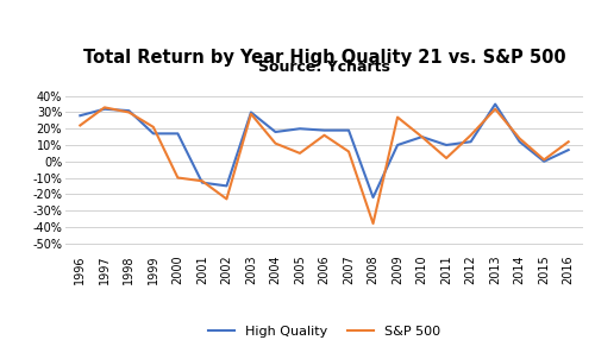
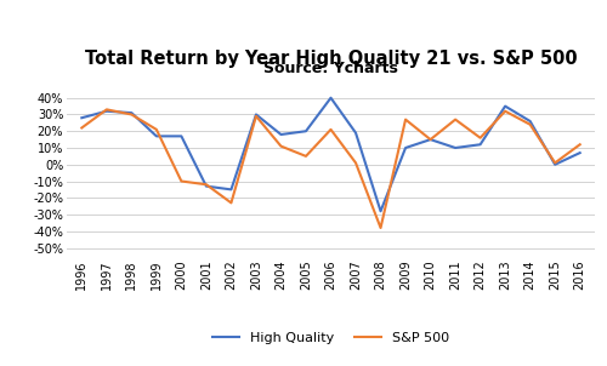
High Quality/2006: 19% -> 40%
S&P 500/2006: 16% -> 21%
S&P 500/2007: 6% -> 1%
High Quality/2008: -22% -> -28%
S&P 500/2011: 2% -> 27%
High Quality/2014: 12% -> 26%
S&P 500/2014: 14% -> 24%
